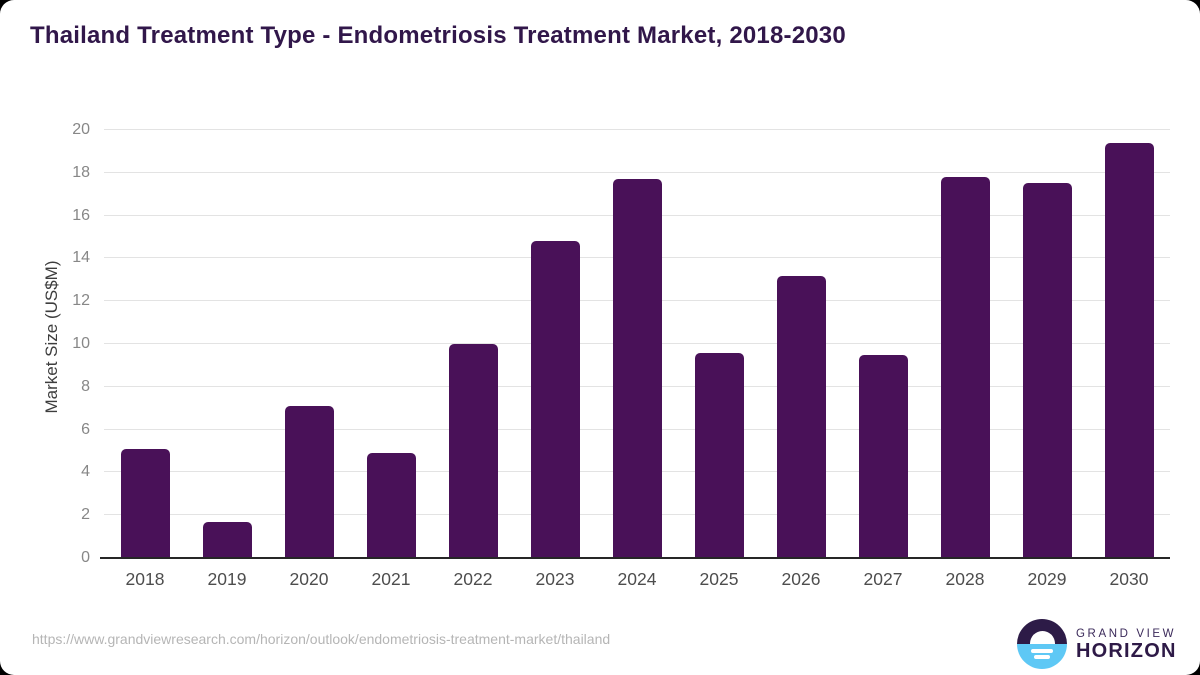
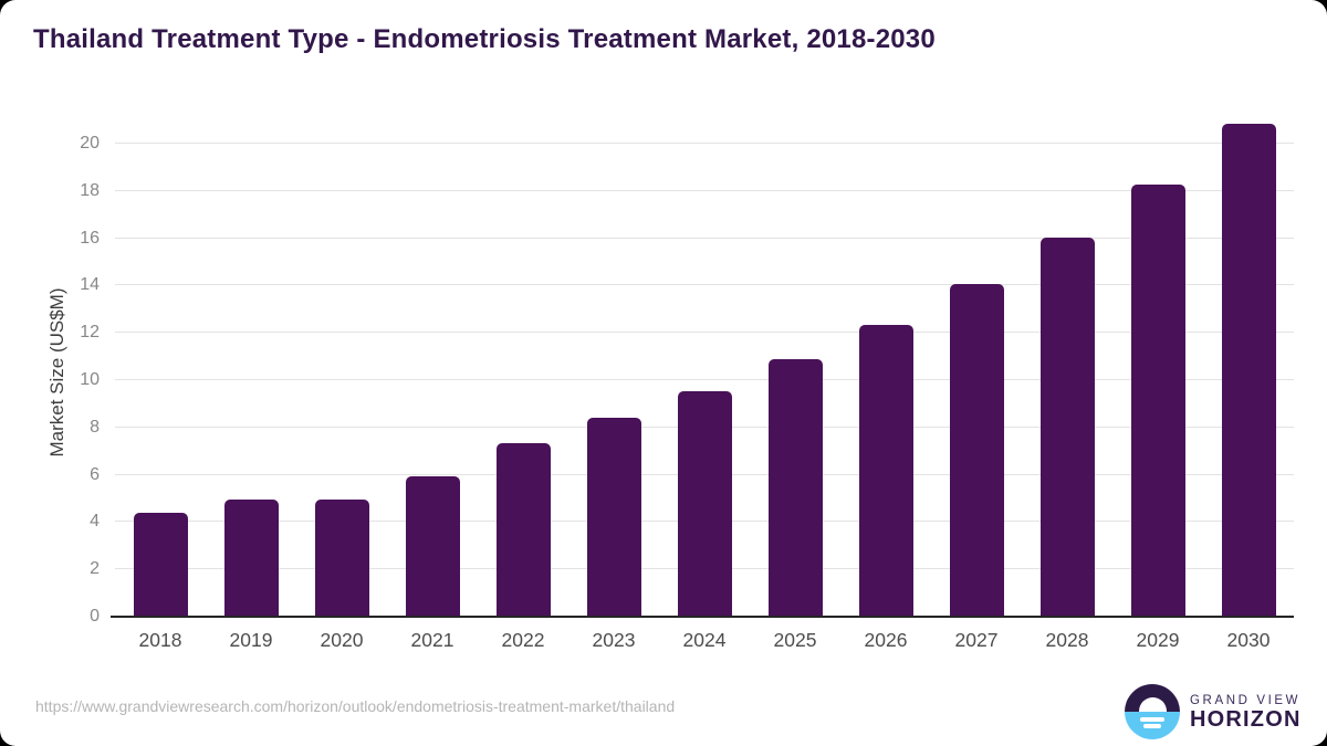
2018: 5.1 -> 4.4
2019: 1.7 -> 5.0
2020: 7.1 -> 5.0
2021: 4.9 -> 5.9
2022: 10.0 -> 7.3
2023: 14.8 -> 8.4
2024: 17.7 -> 9.6
2025: 9.6 -> 10.9
2026: 13.2 -> 12.3
2027: 9.5 -> 14.1
2028: 17.8 -> 16.1
2029: 17.5 -> 18.2
2030: 19.4 -> 20.9
